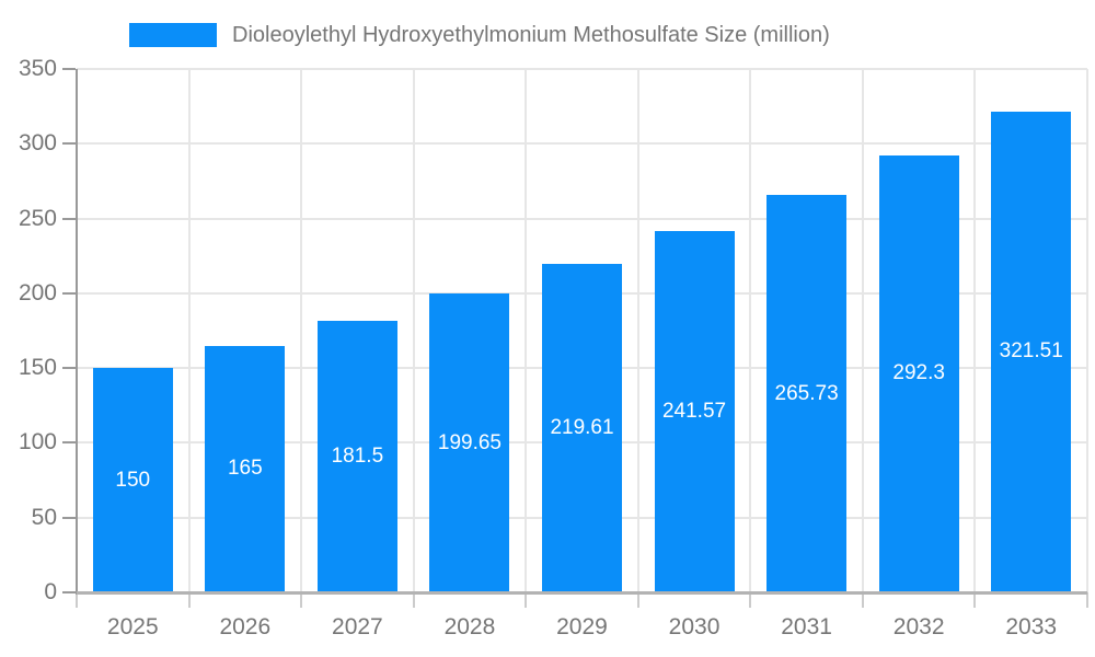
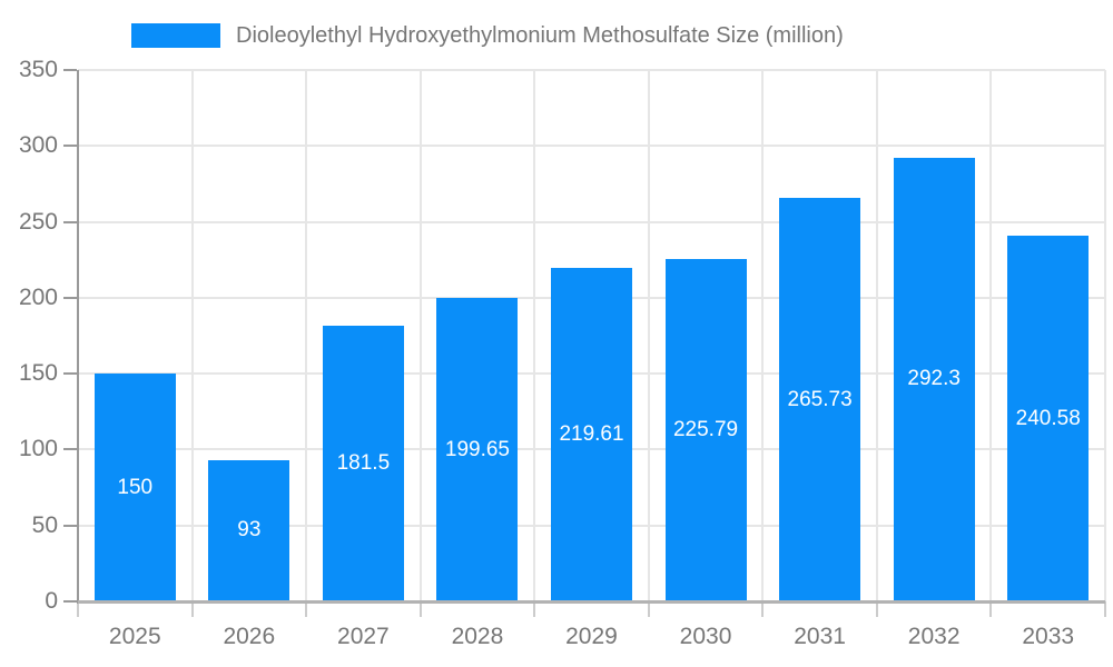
2026: 165 -> 93
2030: 241.57 -> 225.79
2033: 321.51 -> 240.58
